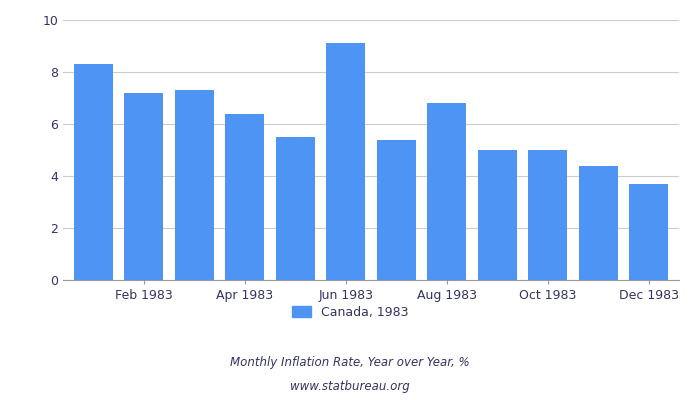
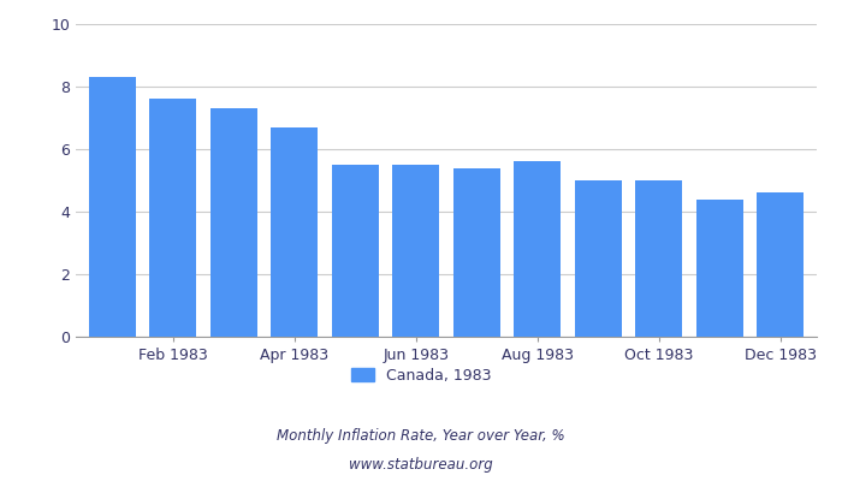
Feb 1983: 7.2 -> 7.6
Apr 1983: 6.4 -> 6.7
Jun 1983: 9.1 -> 5.5
Aug 1983: 6.8 -> 5.6
Dec 1983: 3.7 -> 4.6
